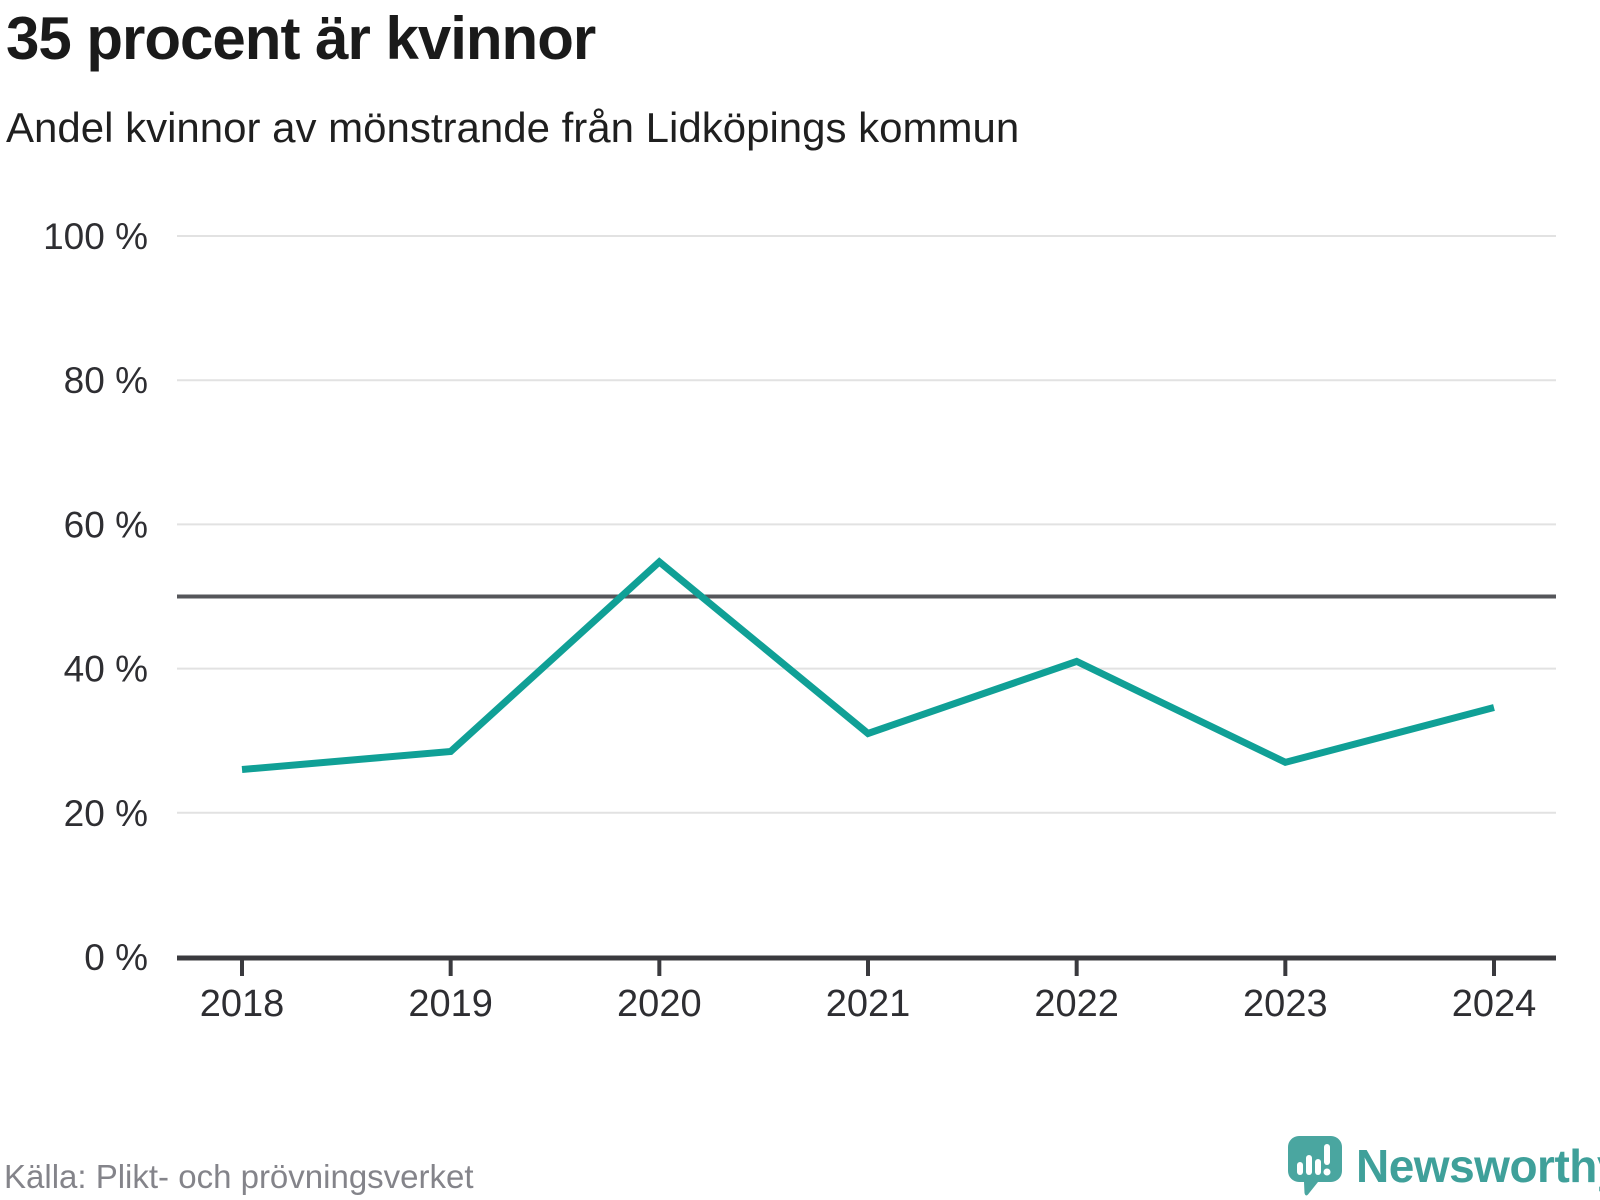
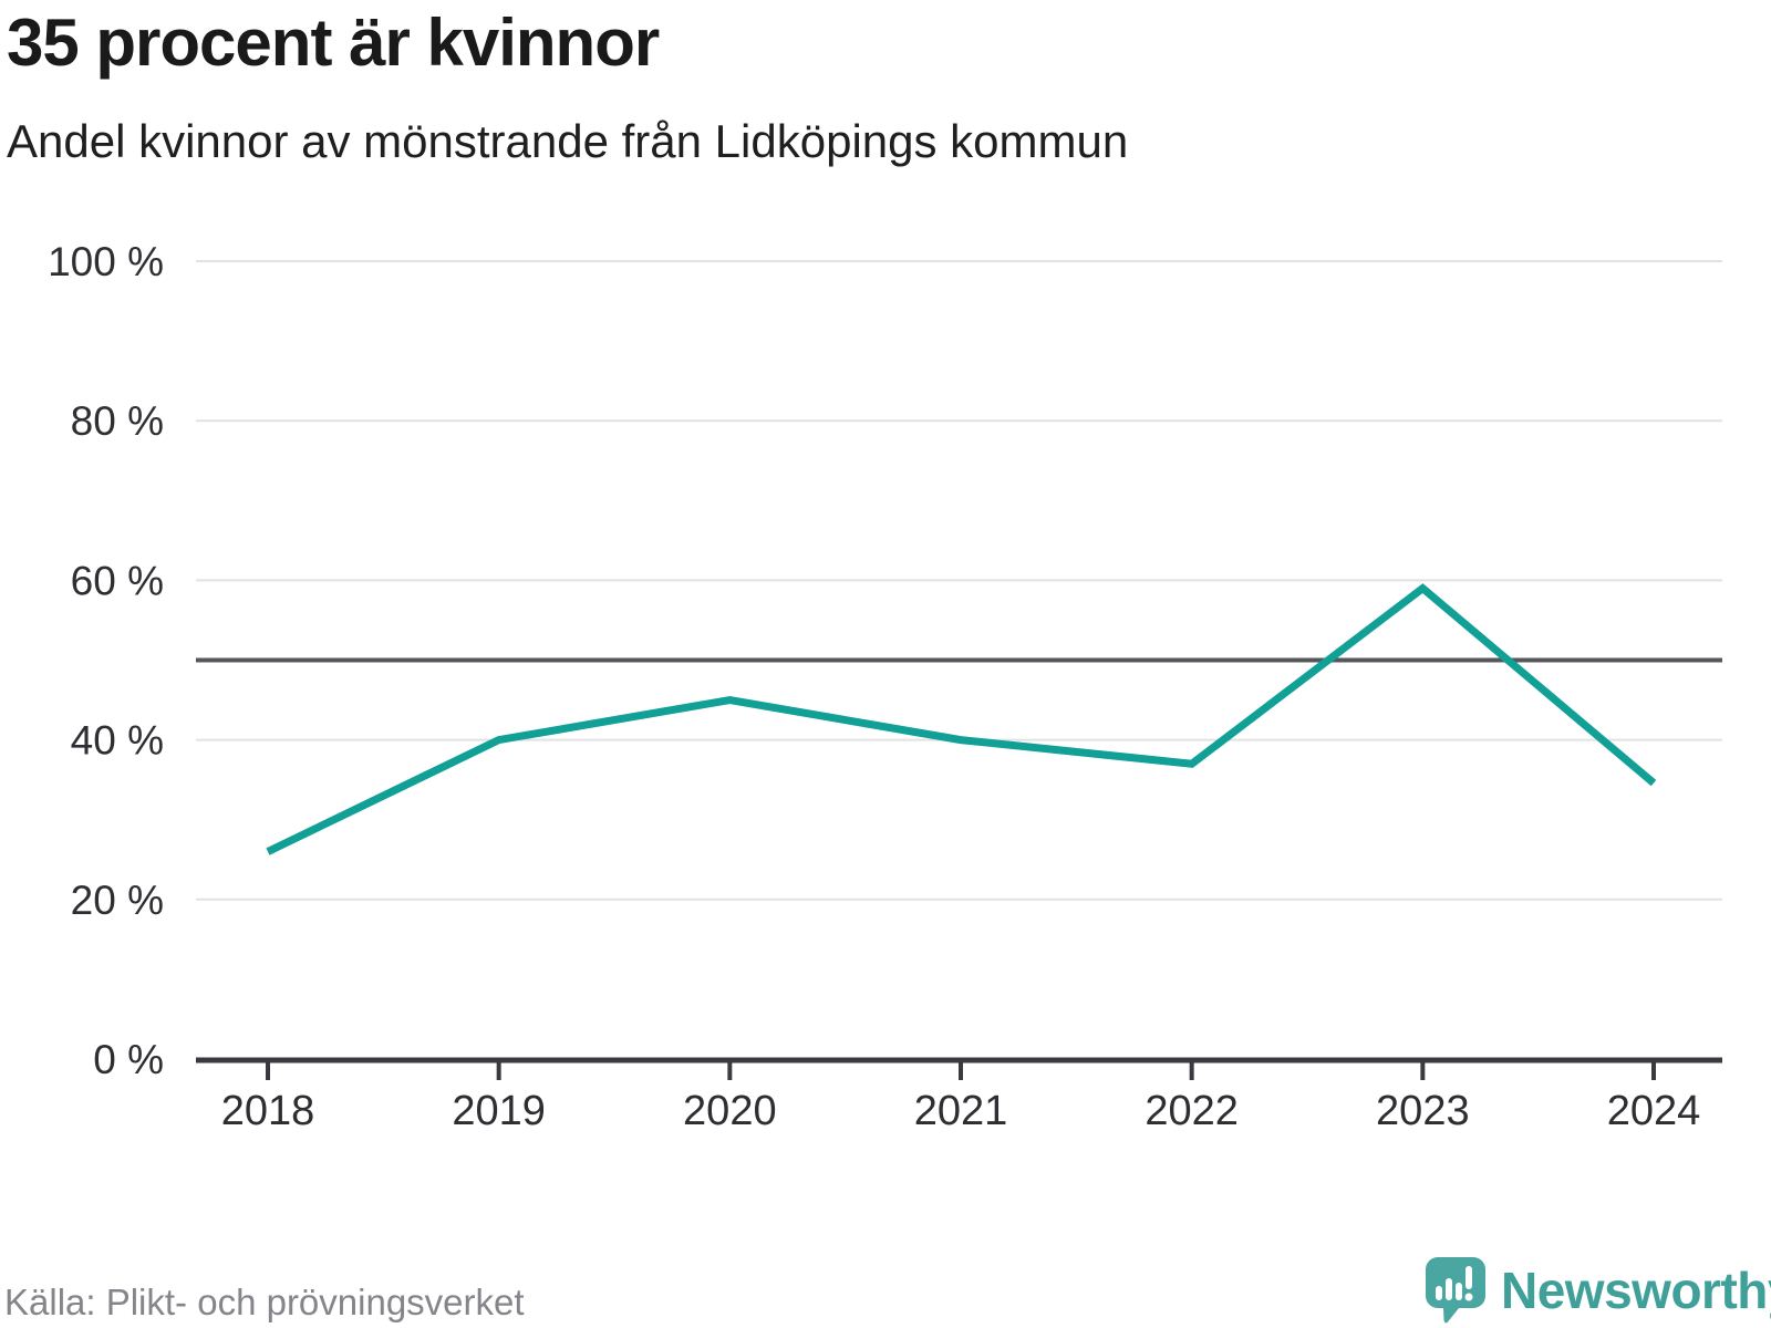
2019: 28% -> 40%
2020: 55% -> 45%
2021: 31% -> 40%
2022: 41% -> 37%
2023: 27% -> 59%
